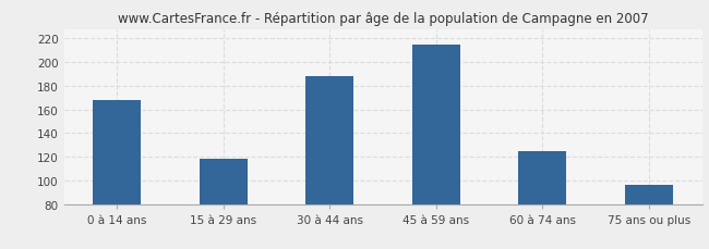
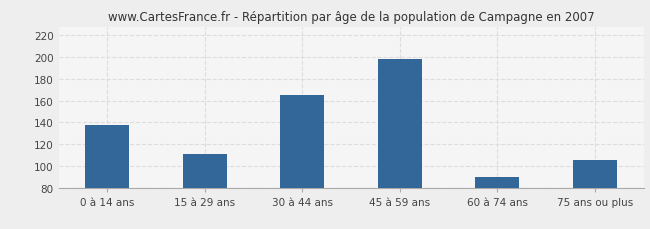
0 à 14 ans: 168 -> 138
15 à 29 ans: 118 -> 111
30 à 44 ans: 188 -> 165
45 à 59 ans: 215 -> 198
60 à 74 ans: 125 -> 90
75 ans ou plus: 96 -> 105
